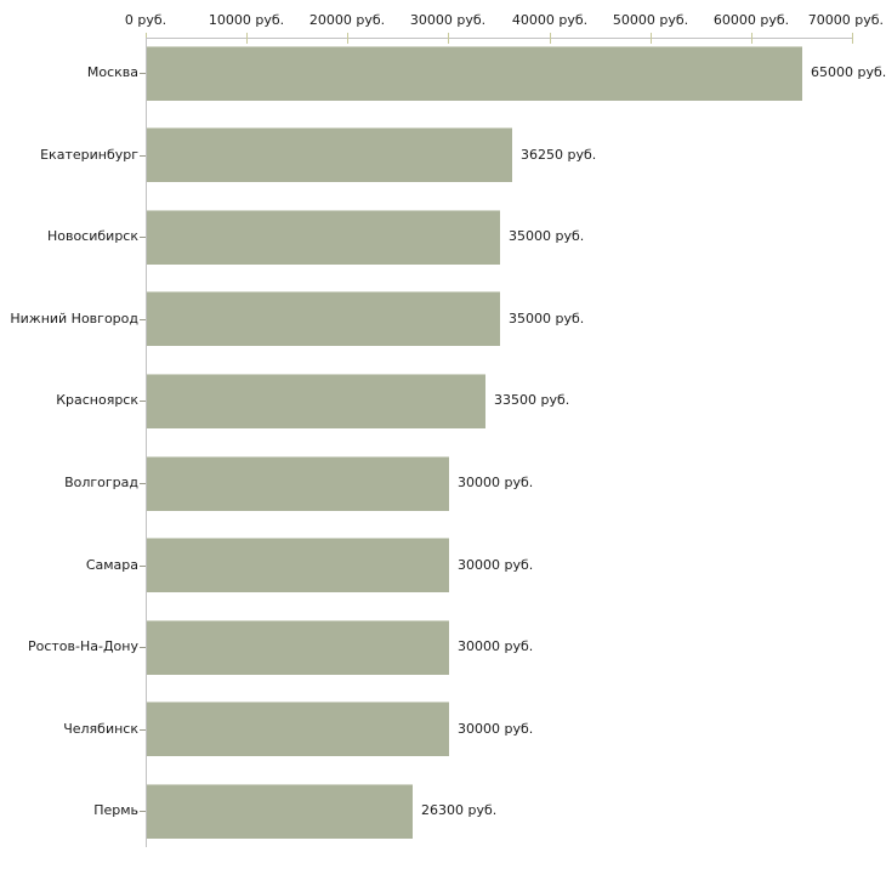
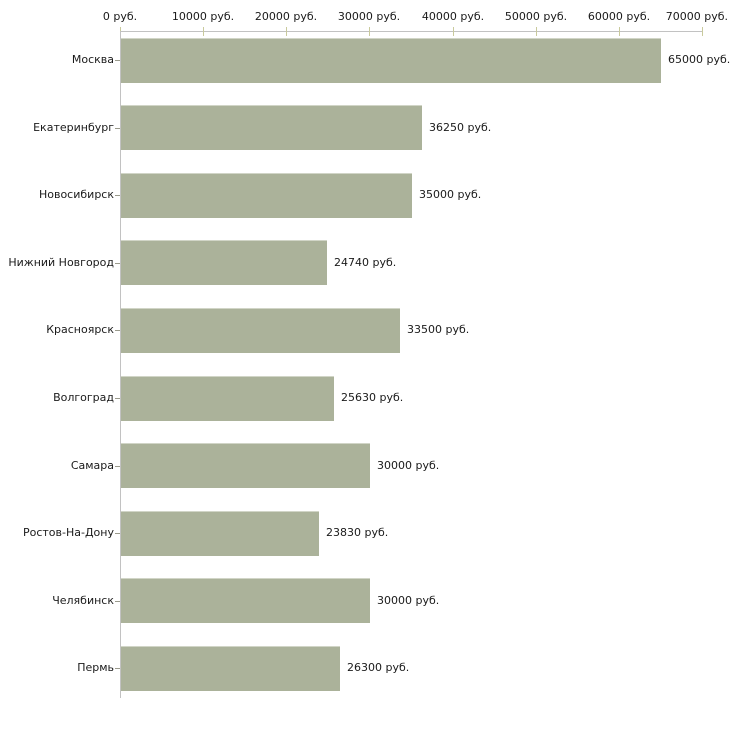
Нижний Новгород: 35000 -> 24740
Волгоград: 30000 -> 25630
Ростов-На-Дону: 30000 -> 23830
